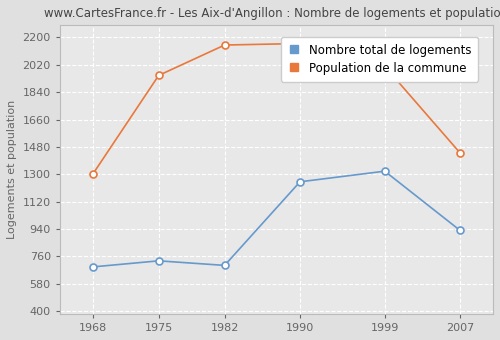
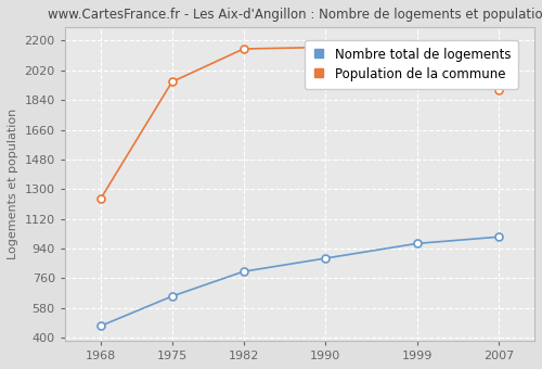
Nombre total de logements/1968: 690 -> 470
Population de la commune/1968: 1300 -> 1240
Nombre total de logements/1975: 730 -> 650
Nombre total de logements/1982: 700 -> 800
Nombre total de logements/1990: 1250 -> 880
Nombre total de logements/1999: 1320 -> 970
Nombre total de logements/2007: 930 -> 1010
Population de la commune/2007: 1440 -> 1900
